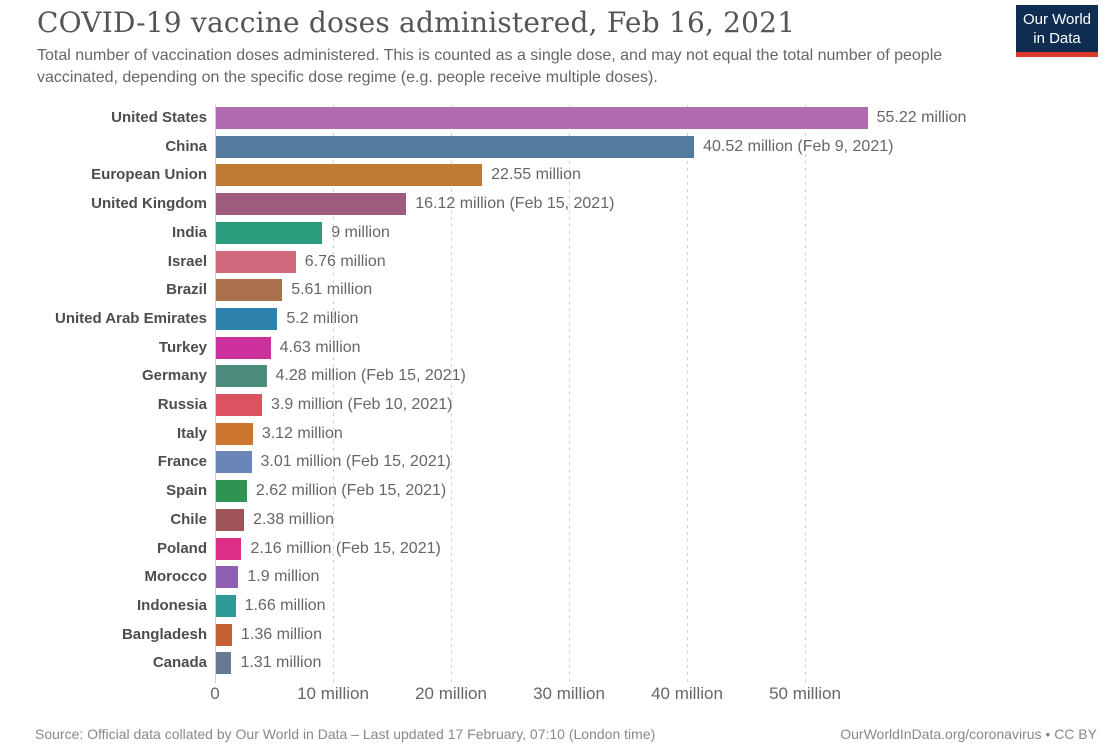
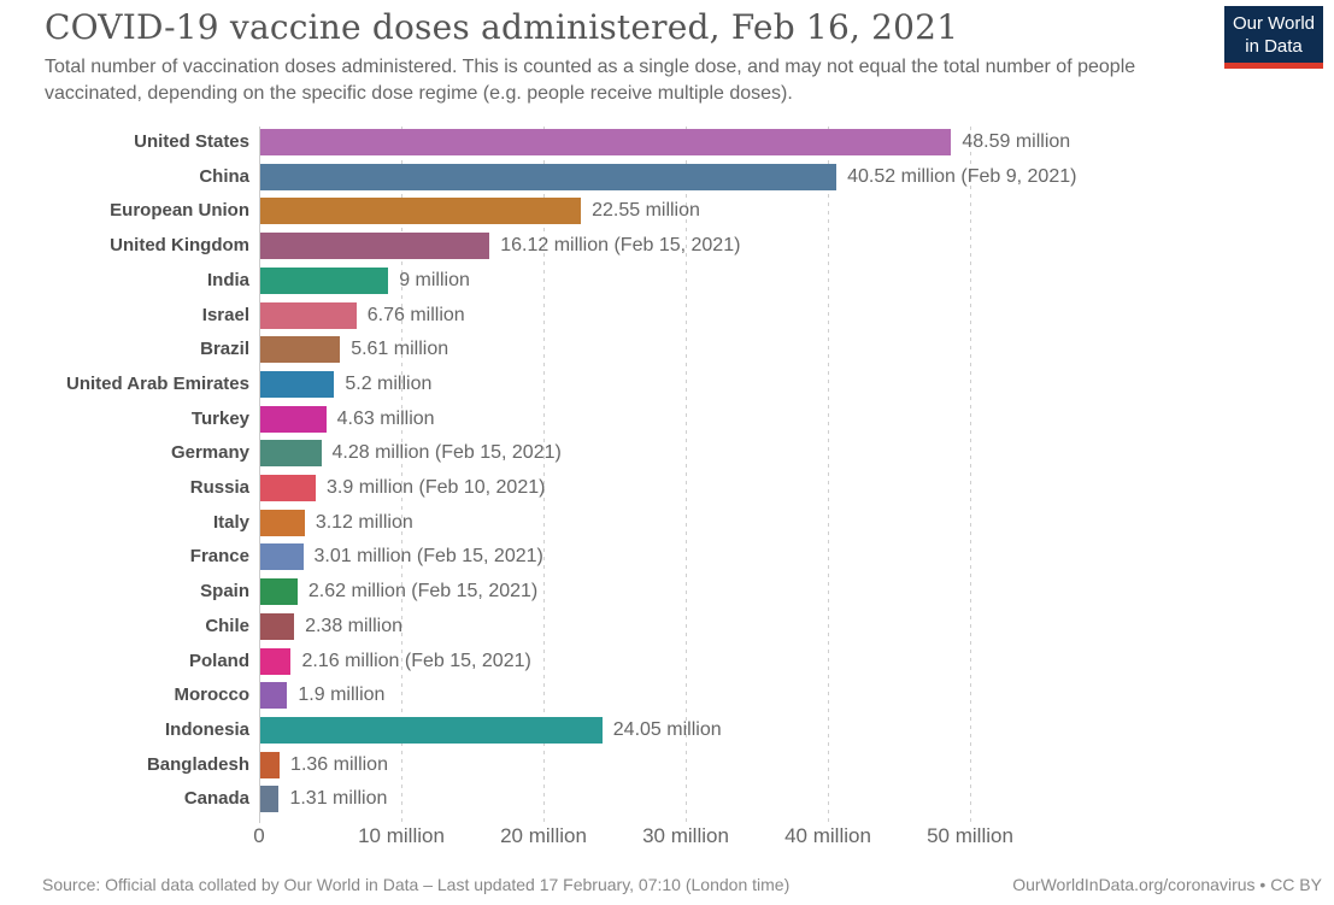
United States: 55.22 -> 48.59
Indonesia: 1.66 -> 24.05
